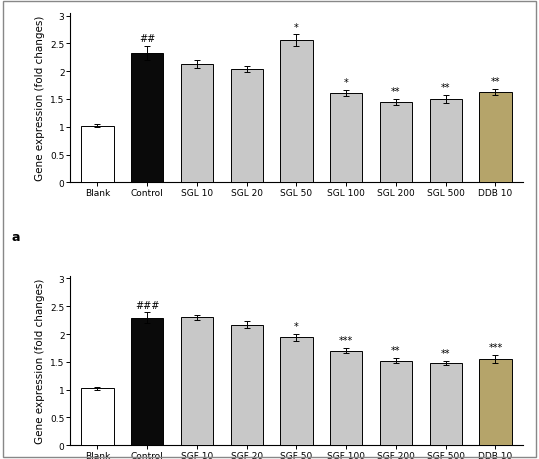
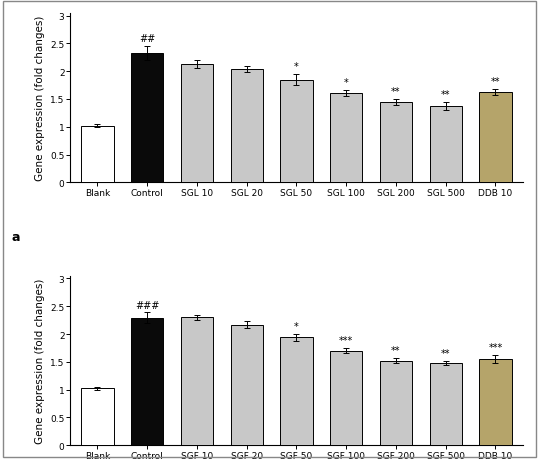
SGL 50: 2.56 -> 1.85
SGL 500: 1.50 -> 1.38
